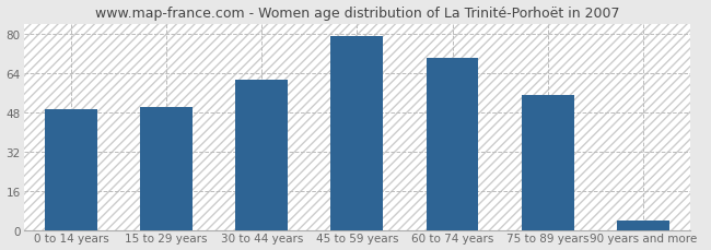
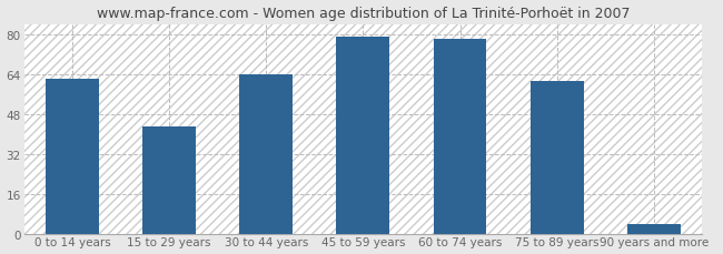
0 to 14 years: 49 -> 62
15 to 29 years: 50 -> 43
30 to 44 years: 61 -> 64
60 to 74 years: 70 -> 78
75 to 89 years: 55 -> 61
